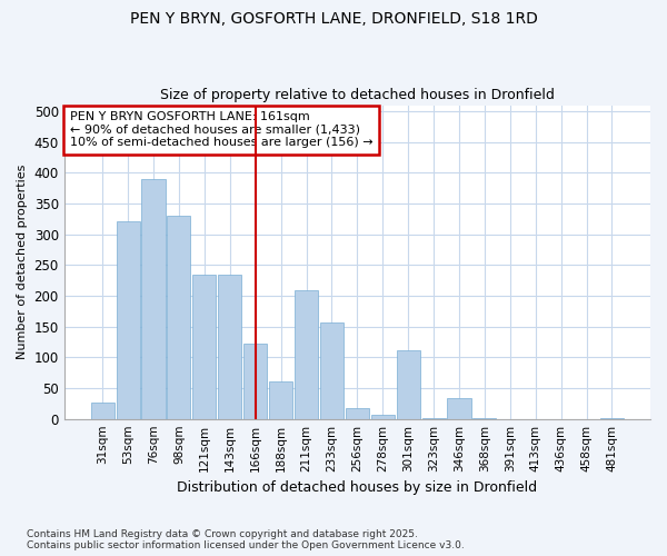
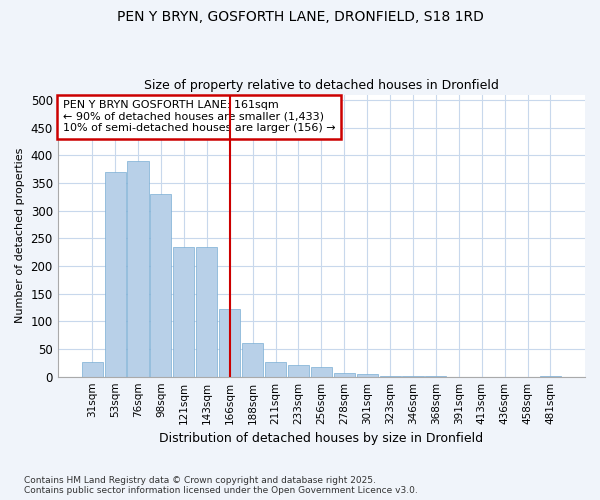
53sqm: 322 -> 370
211sqm: 210 -> 27
233sqm: 156 -> 22
301sqm: 112 -> 4
346sqm: 34 -> 1
